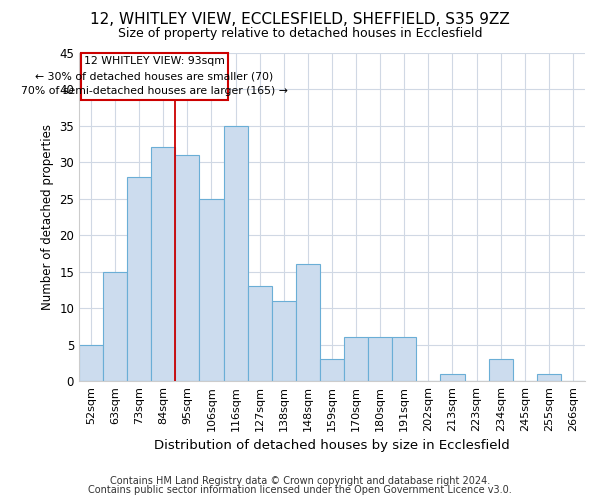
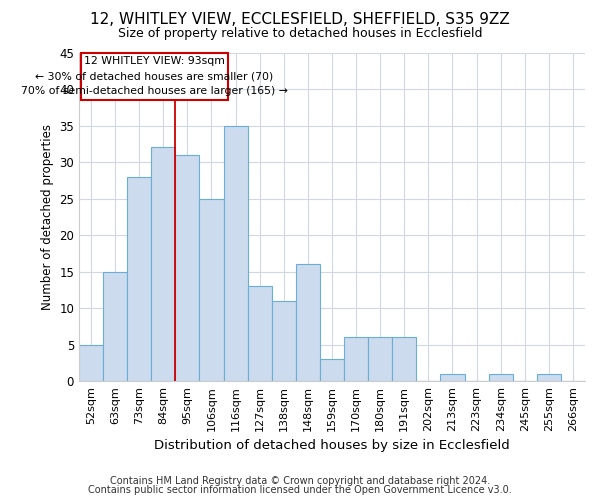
234sqm: 3 -> 1
